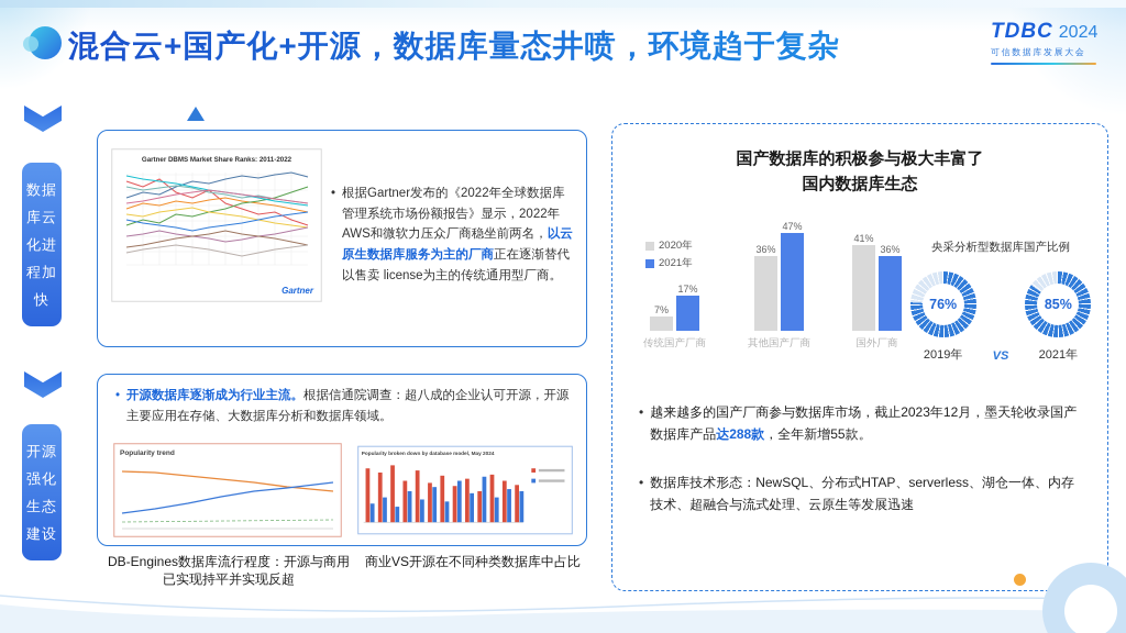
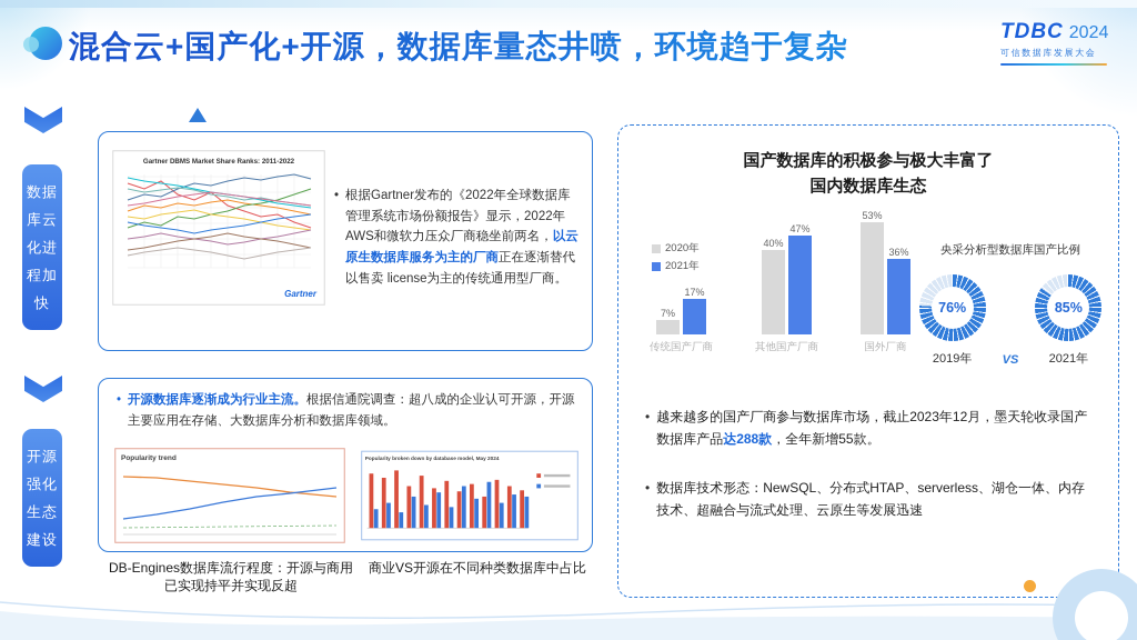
国产数据库的积极参与极大丰富了国内数据库生态/2020年/其他国产厂商: 36% -> 40%
国产数据库的积极参与极大丰富了国内数据库生态/2020年/国外厂商: 41% -> 53%
